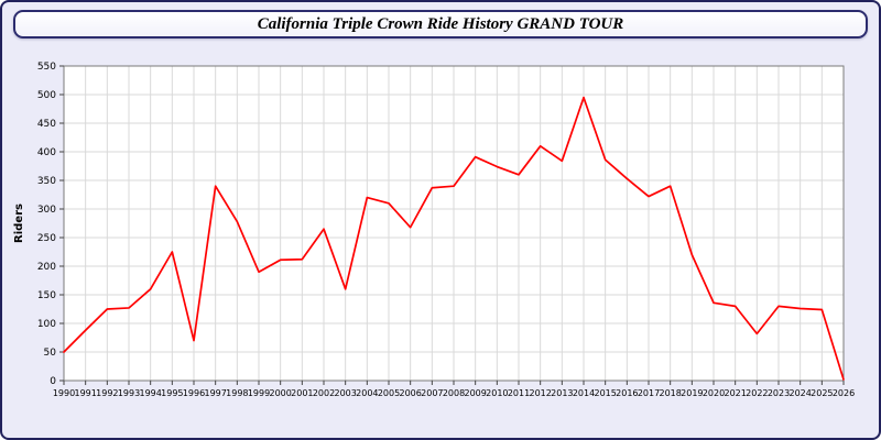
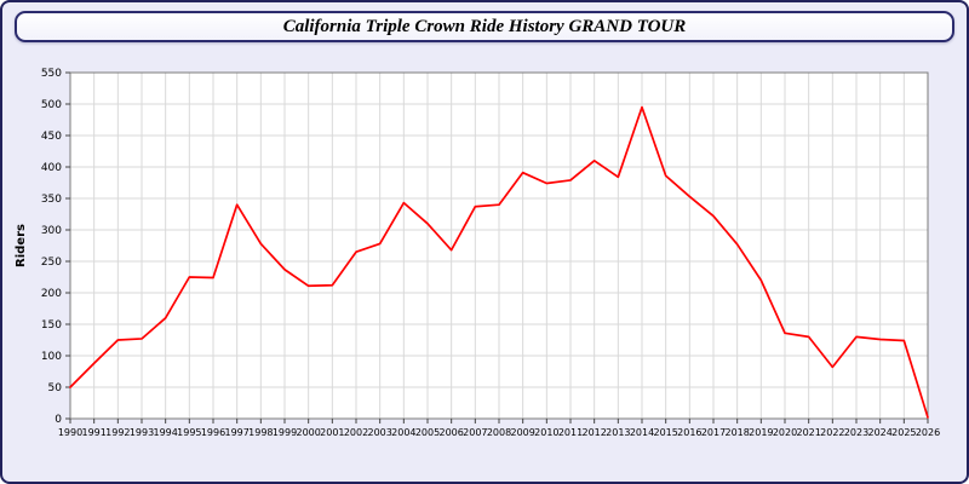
1996: 70 -> 220
1999: 190 -> 240
2003: 160 -> 280
2004: 320 -> 340
2011: 360 -> 380
2018: 340 -> 280
